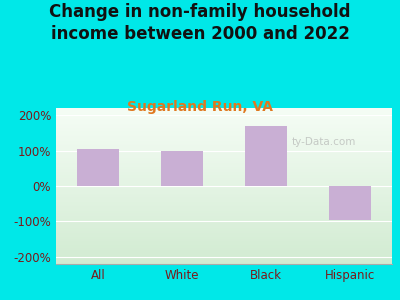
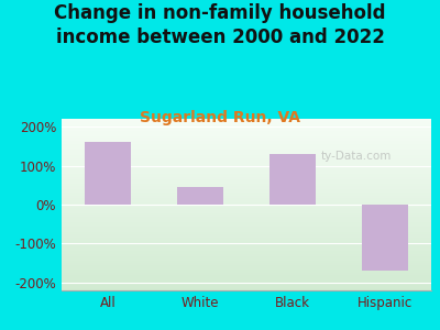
All: 105% -> 160%
White: 100% -> 45%
Black: 170% -> 130%
Hispanic: -95% -> -170%
